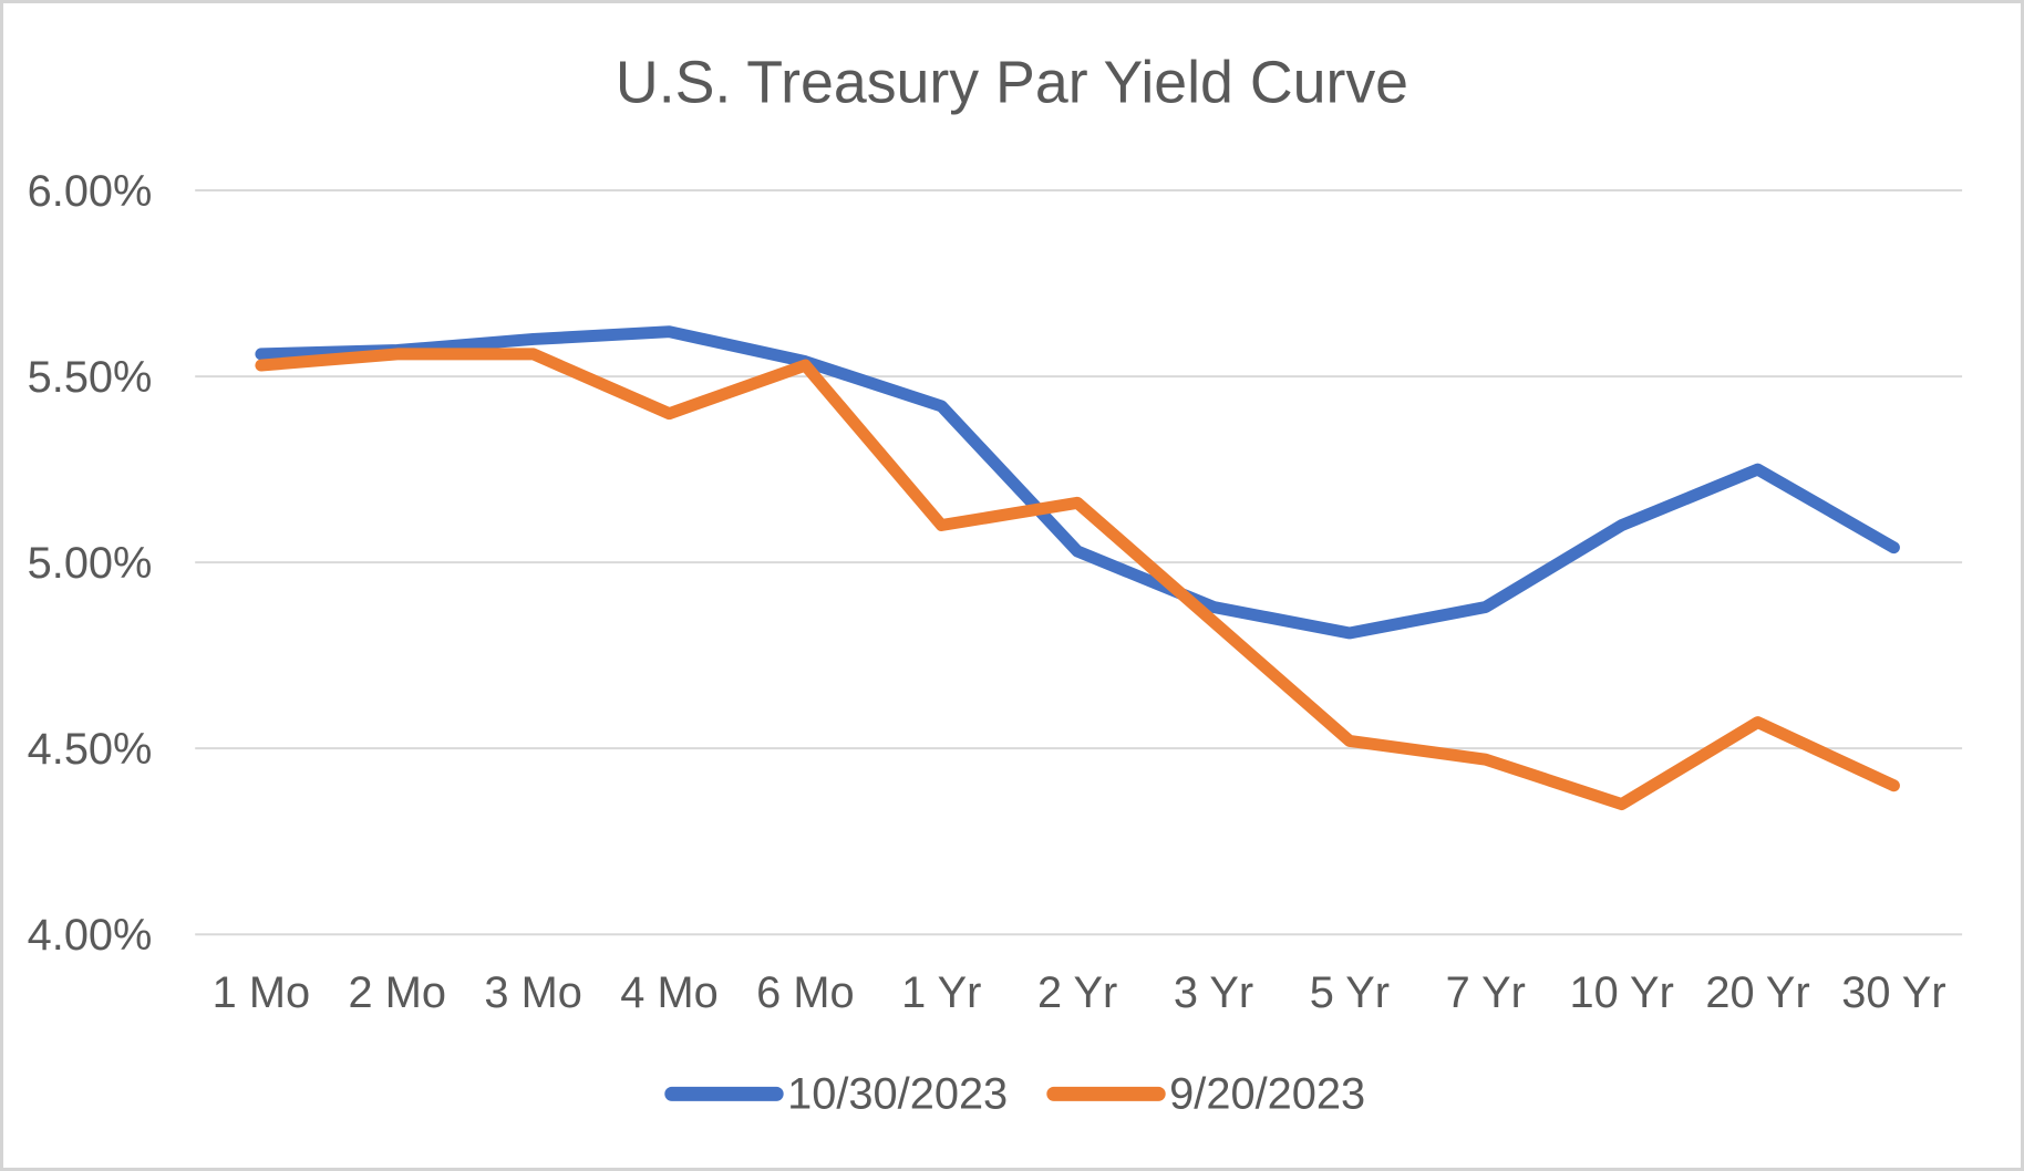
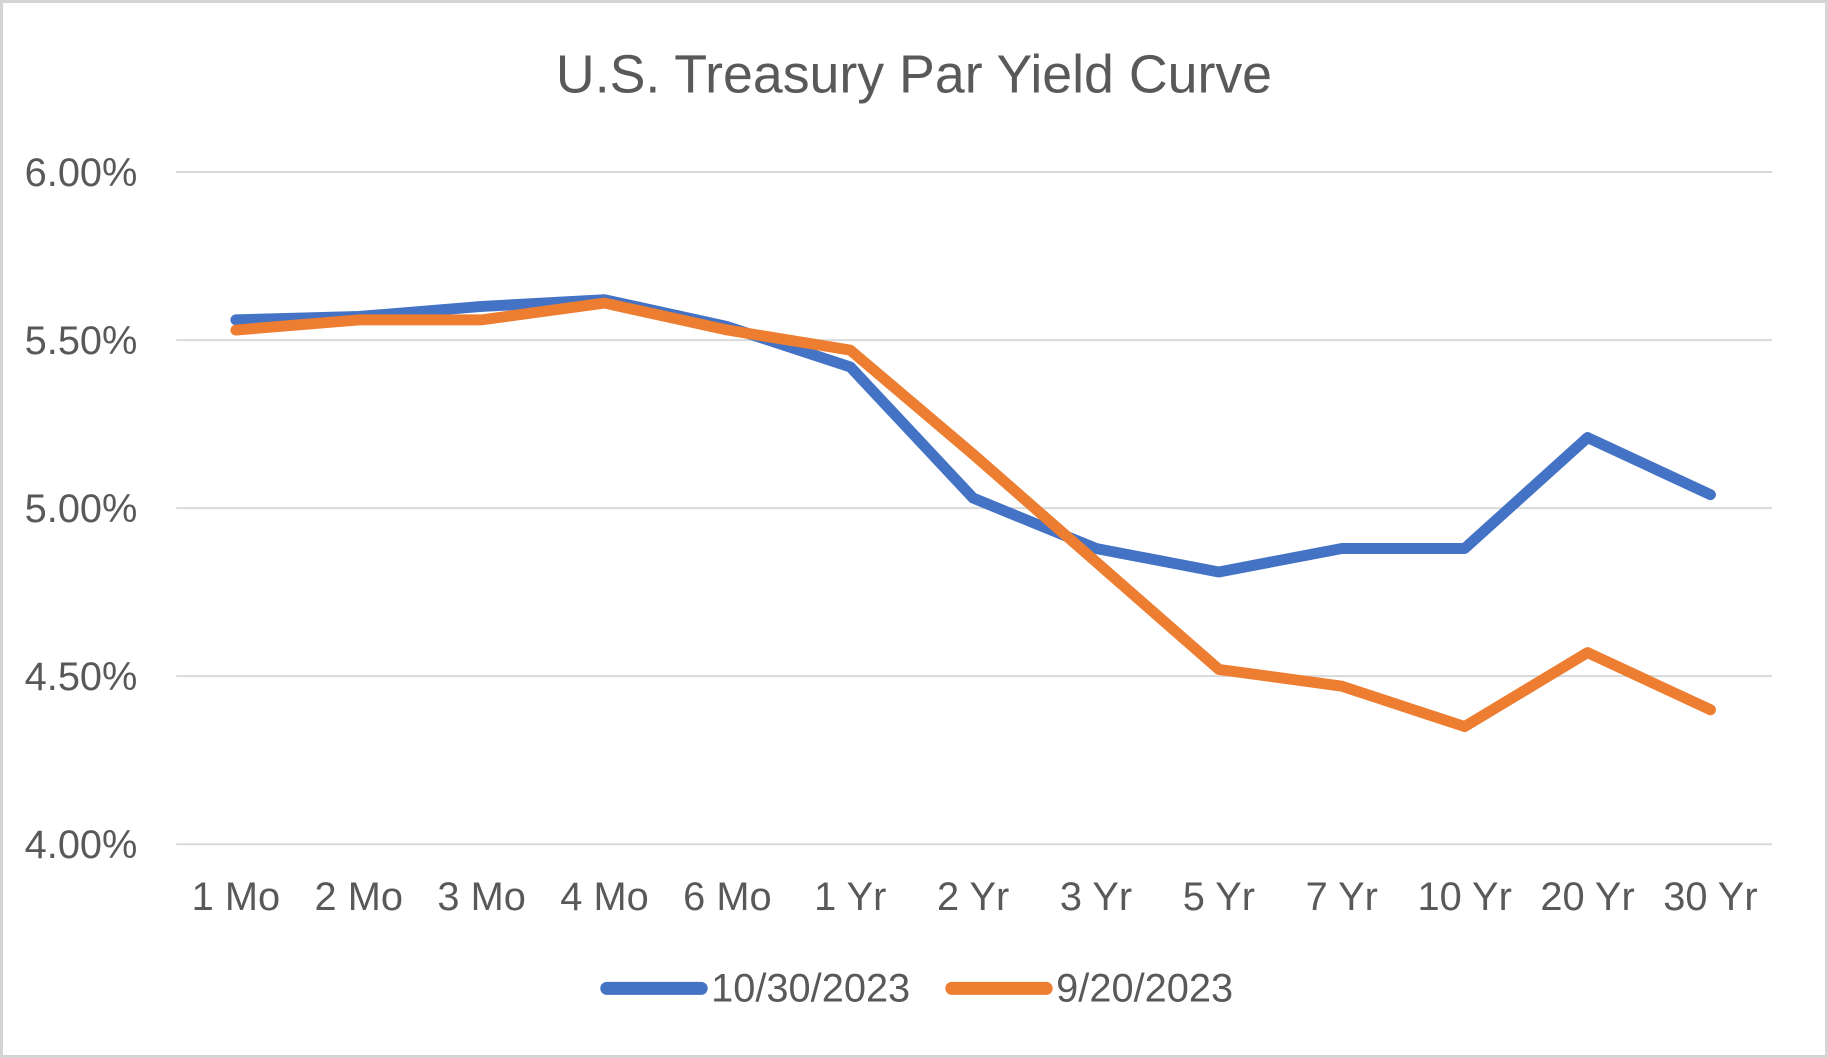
9/20/2023/4 Mo: 5.40% -> 5.61%
9/20/2023/1 Yr: 5.10% -> 5.47%
10/30/2023/10 Yr: 5.10% -> 4.88%
10/30/2023/20 Yr: 5.25% -> 5.21%
